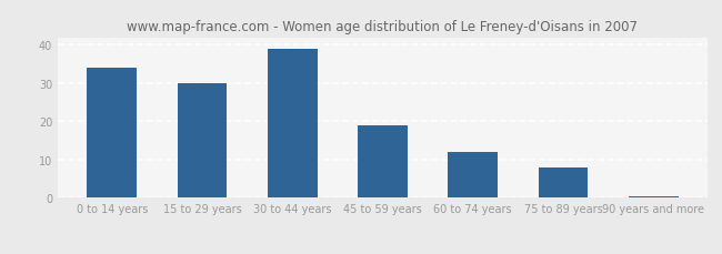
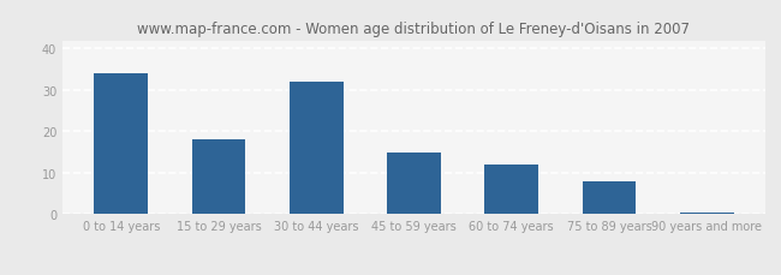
15 to 29 years: 30.0 -> 18.0
30 to 44 years: 39.0 -> 32.0
45 to 59 years: 19.0 -> 15.0
